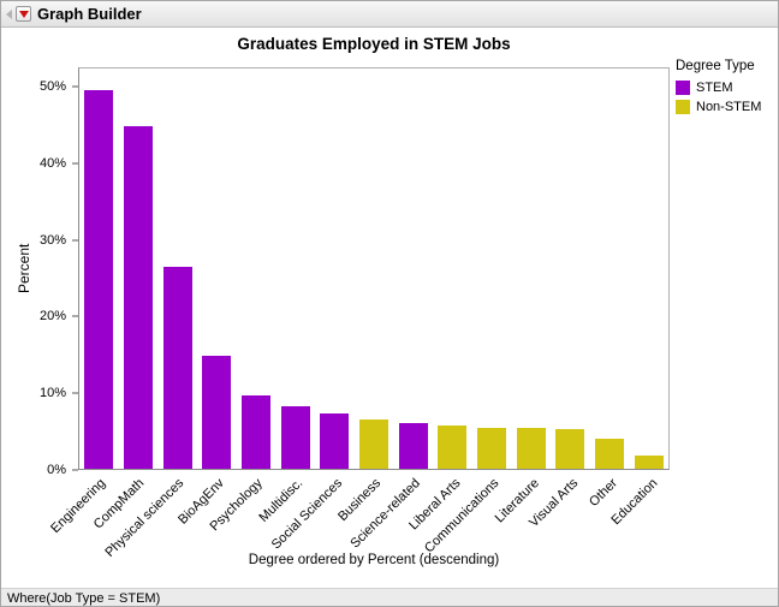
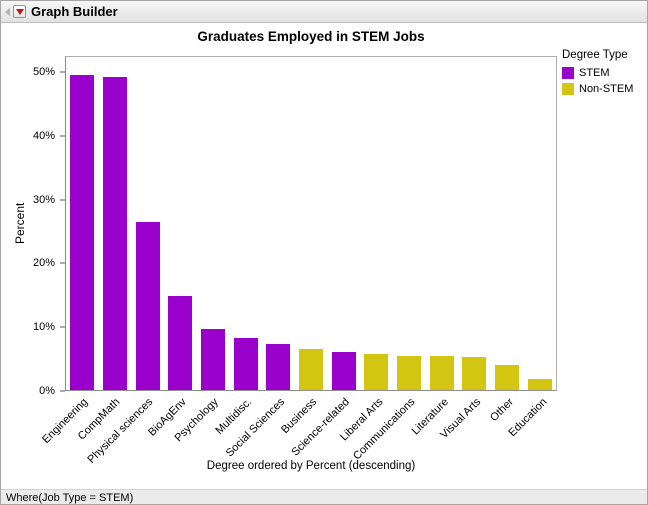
CompMath: 45% -> 49%
